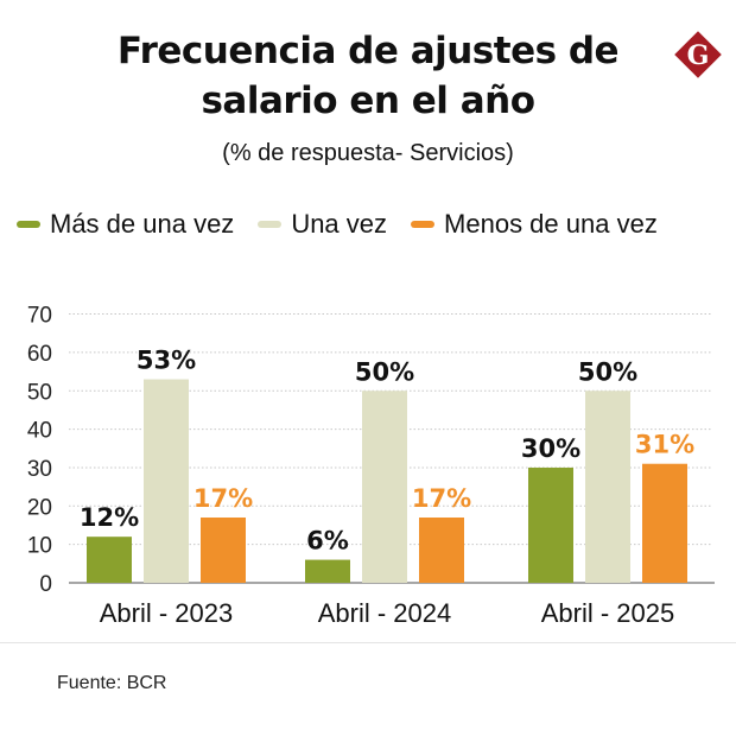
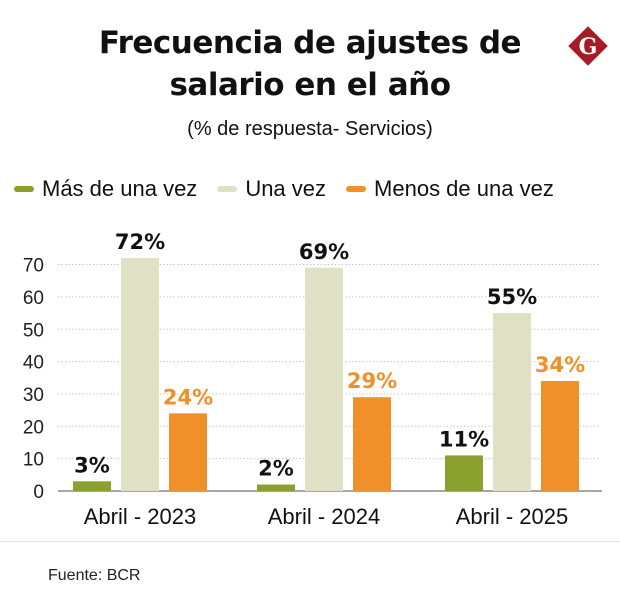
Más de una vez/Abril - 2023: 12% -> 3%
Una vez/Abril - 2023: 53% -> 72%
Menos de una vez/Abril - 2023: 17% -> 24%
Más de una vez/Abril - 2024: 6% -> 2%
Una vez/Abril - 2024: 50% -> 69%
Menos de una vez/Abril - 2024: 17% -> 29%
Más de una vez/Abril - 2025: 30% -> 11%
Una vez/Abril - 2025: 50% -> 55%
Menos de una vez/Abril - 2025: 31% -> 34%
